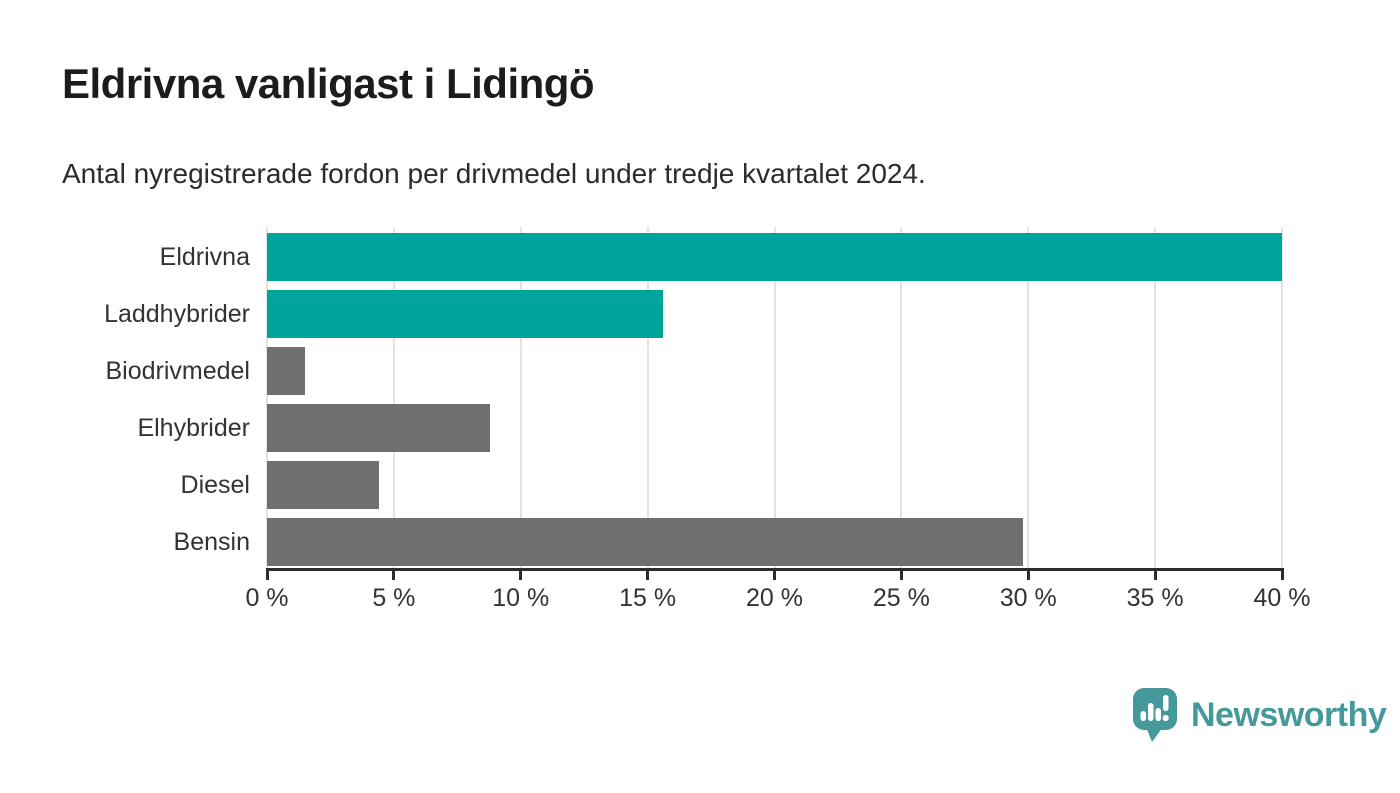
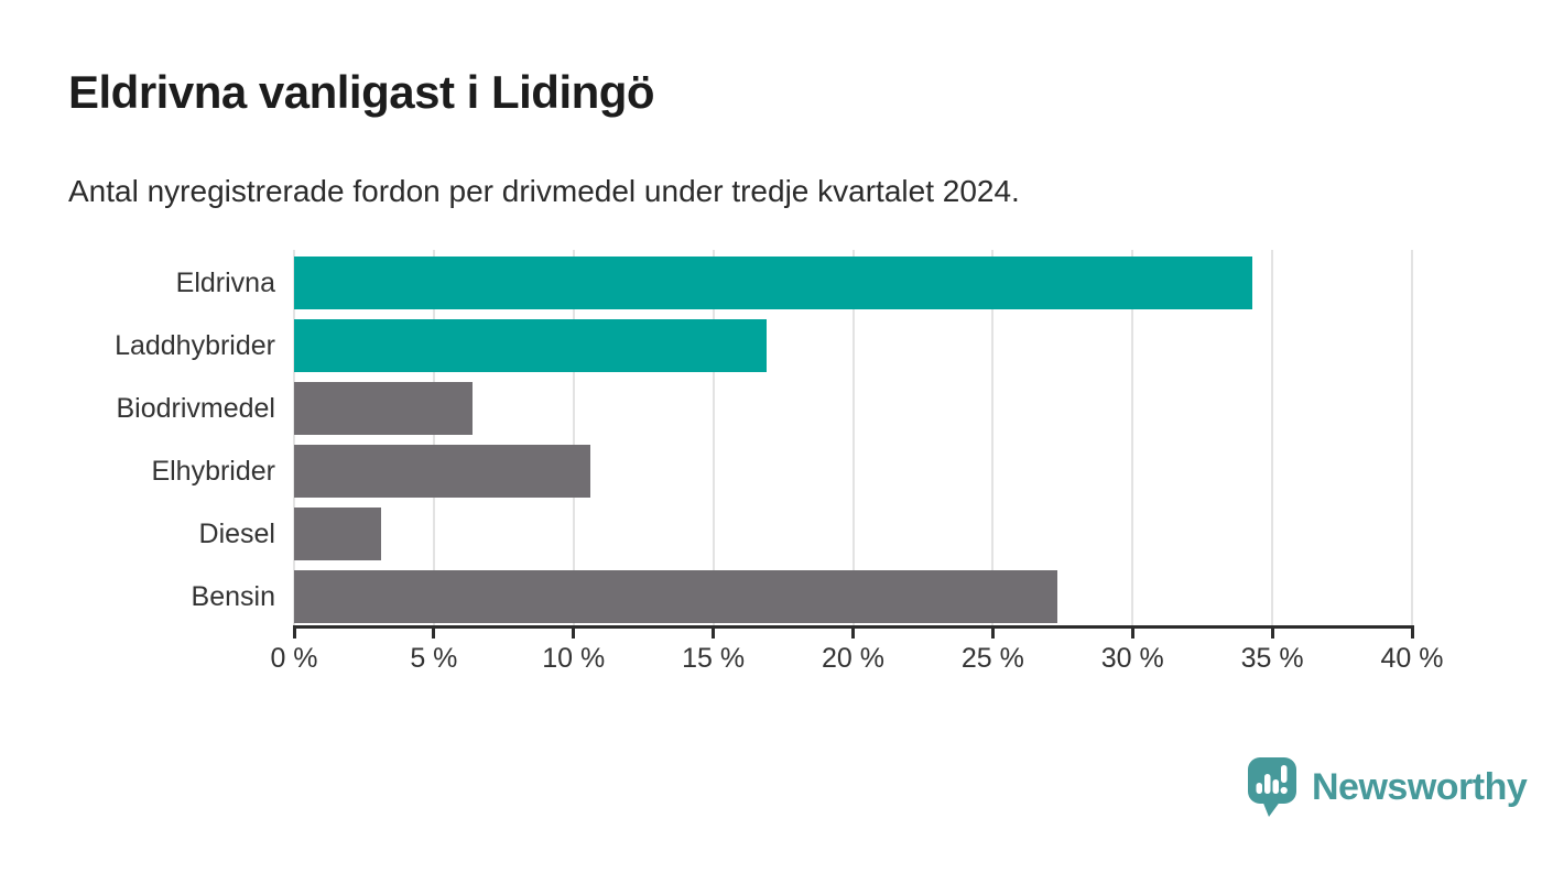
Eldrivna: 40.0% -> 34.3%
Laddhybrider: 15.6% -> 16.9%
Biodrivmedel: 1.5% -> 6.4%
Elhybrider: 8.8% -> 10.6%
Diesel: 4.4% -> 3.1%
Bensin: 29.8% -> 27.3%
